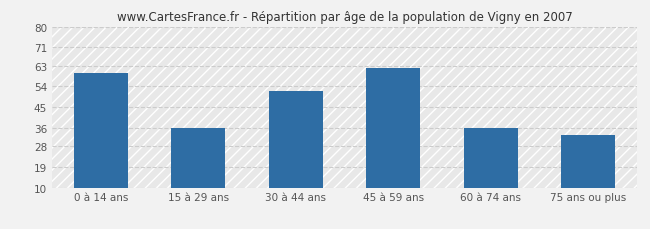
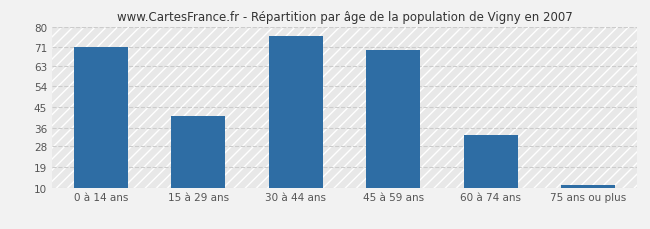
0 à 14 ans: 60 -> 71
15 à 29 ans: 36 -> 41
30 à 44 ans: 52 -> 76
45 à 59 ans: 62 -> 70
60 à 74 ans: 36 -> 33
75 ans ou plus: 33 -> 11
